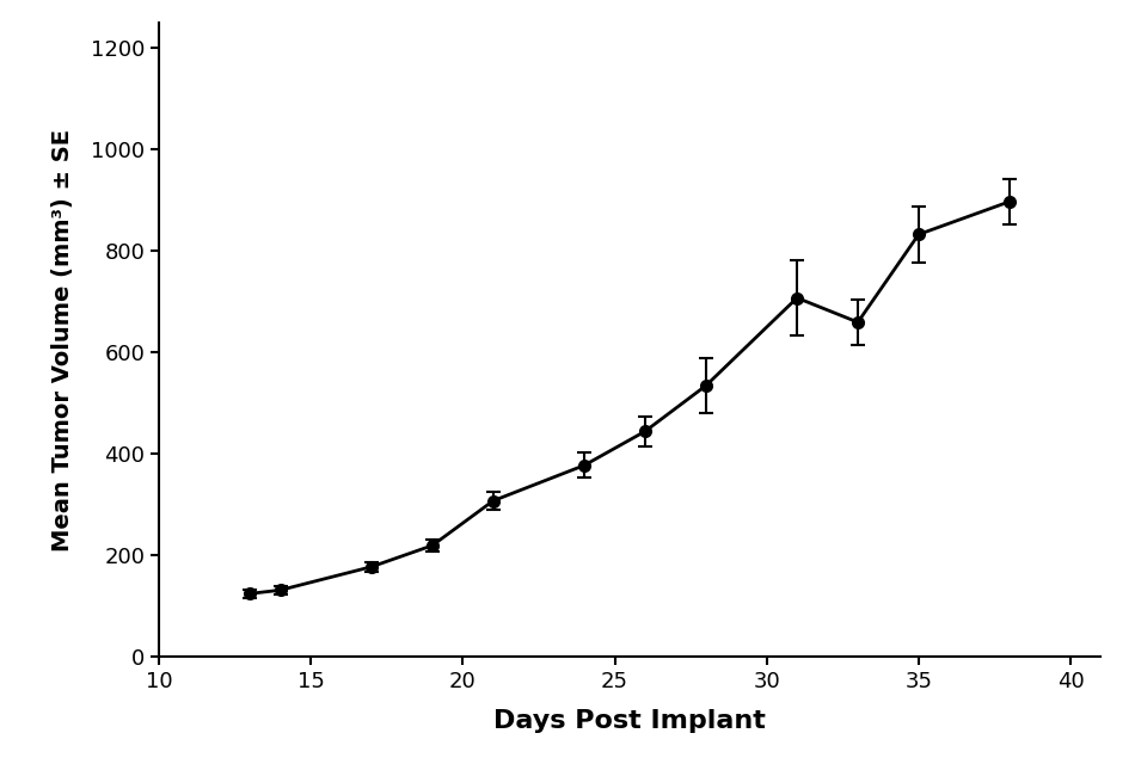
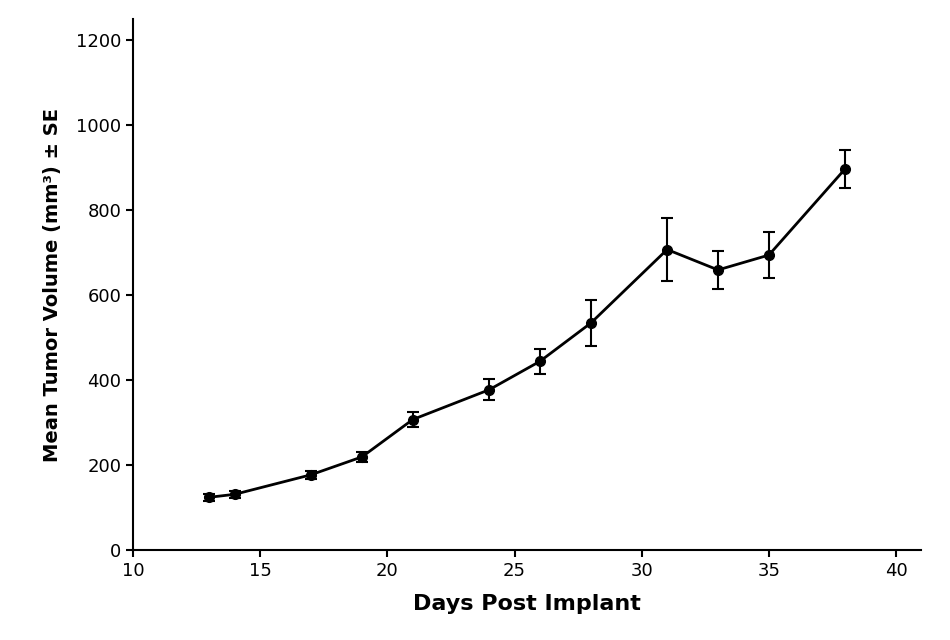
35: 833 -> 695
